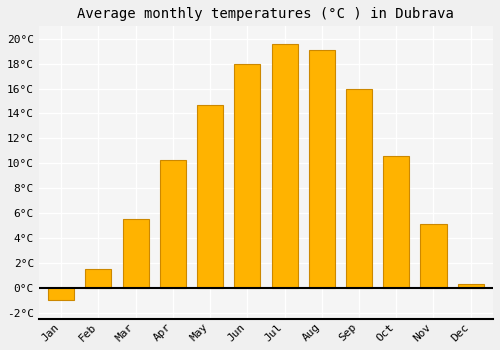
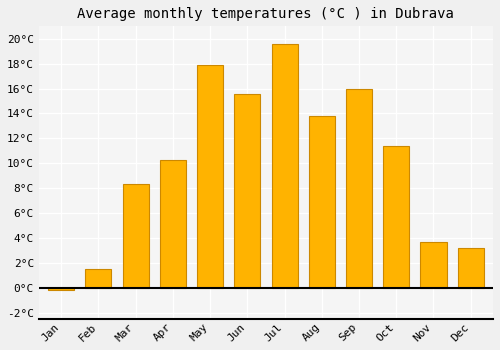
Jan: -1.0°C -> -0.2°C
Mar: 5.5°C -> 8.3°C
May: 14.7°C -> 17.9°C
Jun: 18.0°C -> 15.6°C
Aug: 19.1°C -> 13.8°C
Oct: 10.6°C -> 11.4°C
Nov: 5.1°C -> 3.7°C
Dec: 0.3°C -> 3.2°C
